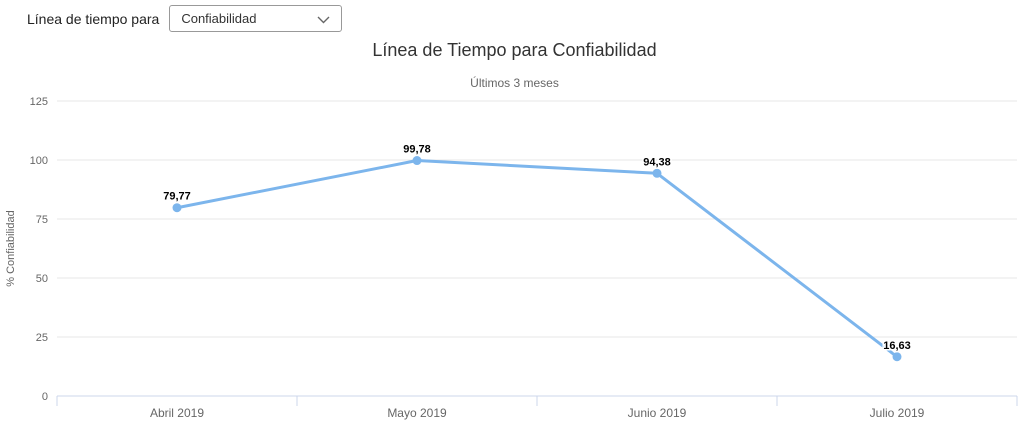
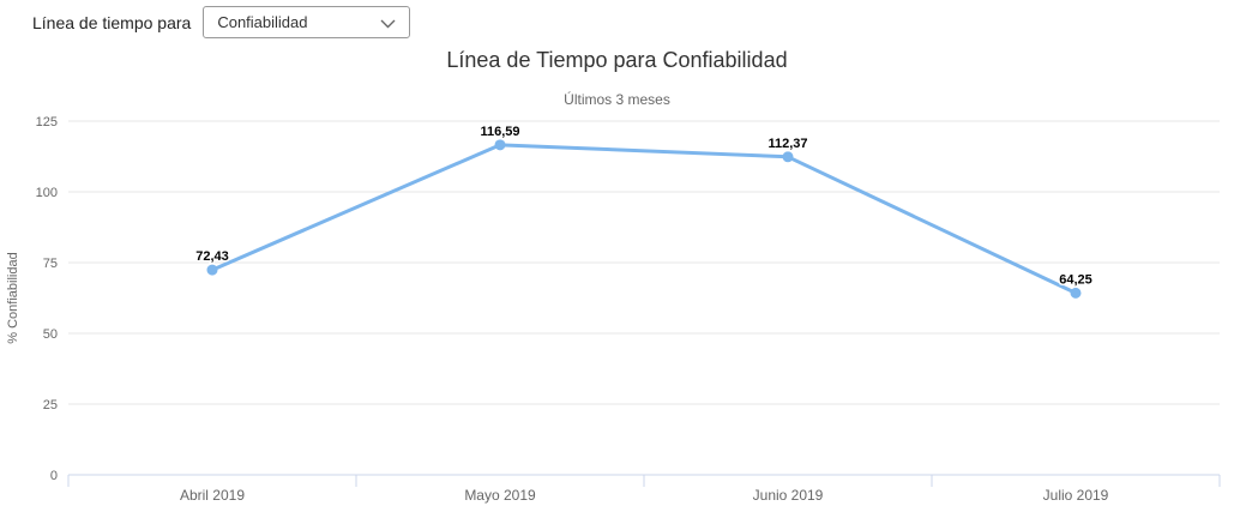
Abril 2019: 79,77 -> 72,43
Mayo 2019: 99,78 -> 116,59
Junio 2019: 94,38 -> 112,37
Julio 2019: 16,63 -> 64,25
